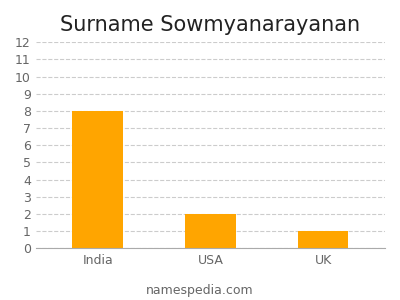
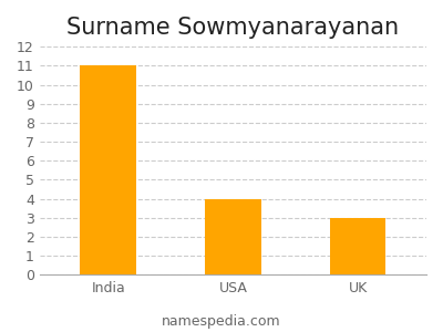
India: 8 -> 11
USA: 2 -> 4
UK: 1 -> 3
